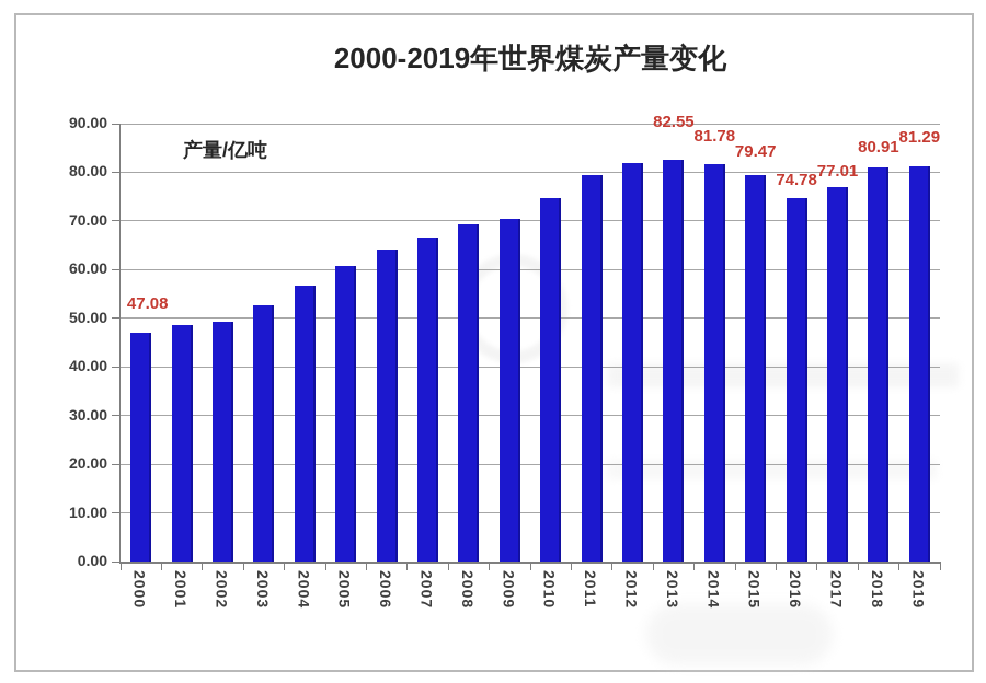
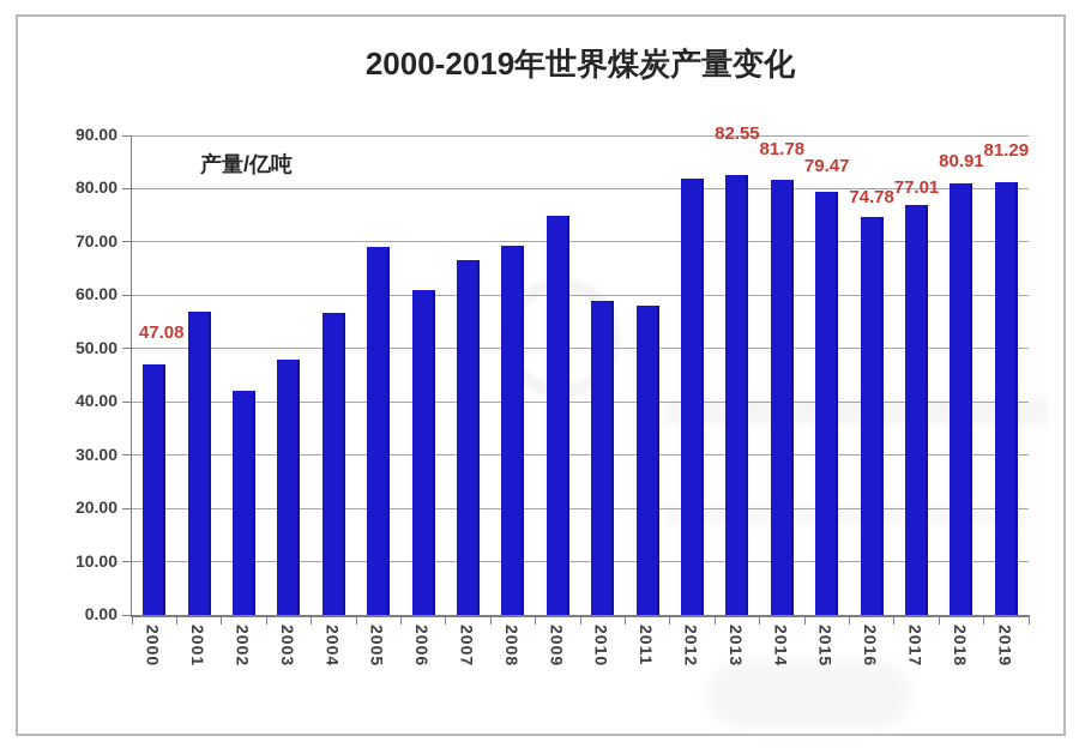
2001: 49 -> 57
2002: 49 -> 42
2003: 53 -> 48
2005: 61 -> 69
2006: 64 -> 61
2009: 70 -> 75
2010: 75 -> 59
2011: 79 -> 58
